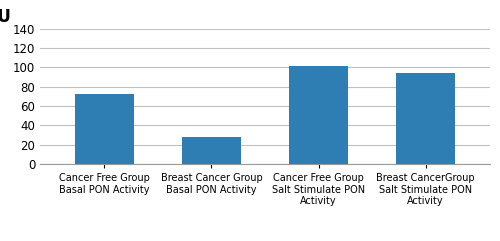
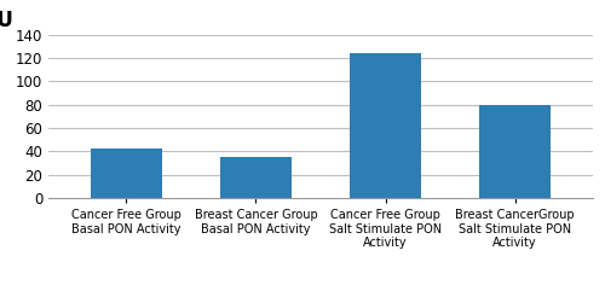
Cancer Free Group Basal PON Activity: 72 -> 42
Breast Cancer Group Basal PON Activity: 28 -> 35
Cancer Free Group Salt Stimulate PON Activity: 102 -> 124
Breast CancerGroup Salt Stimulate PON Activity: 94 -> 80
